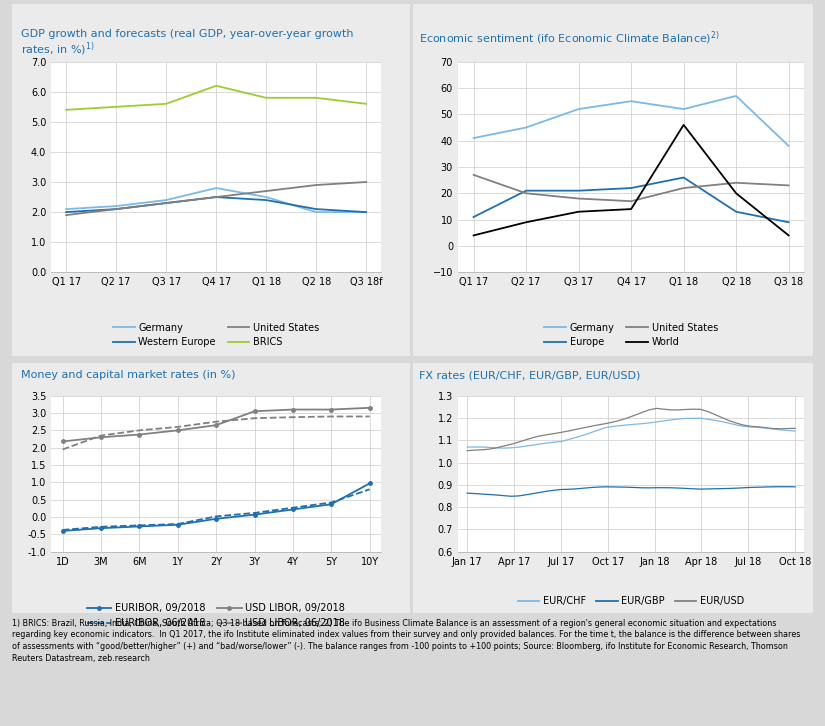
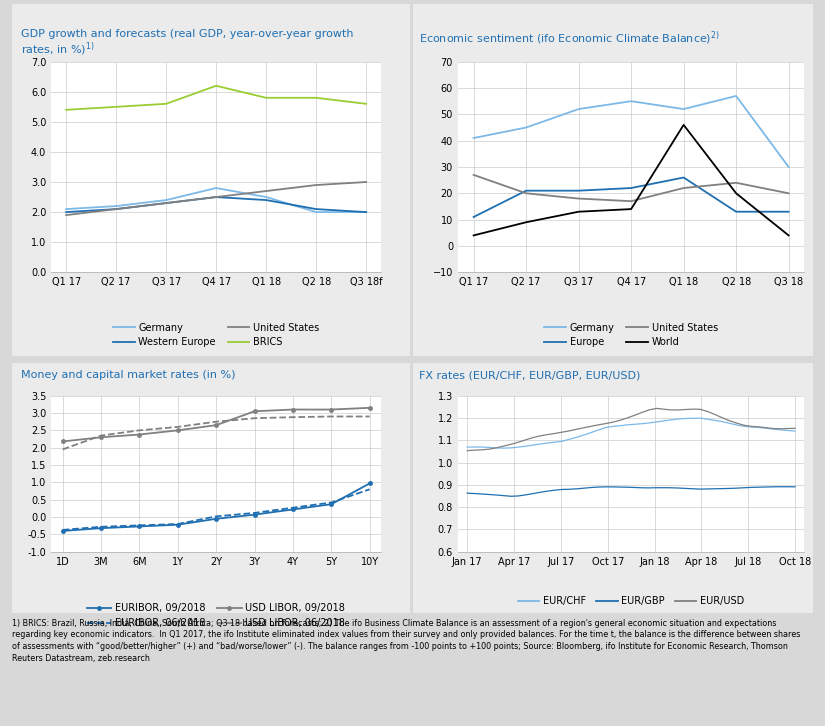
Germany/Q3 18: 38 -> 30
Europe/Q3 18: 9 -> 13
United States/Q3 18: 23 -> 20
